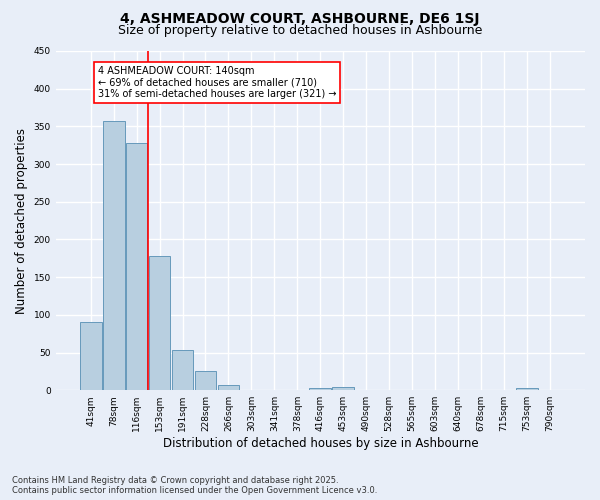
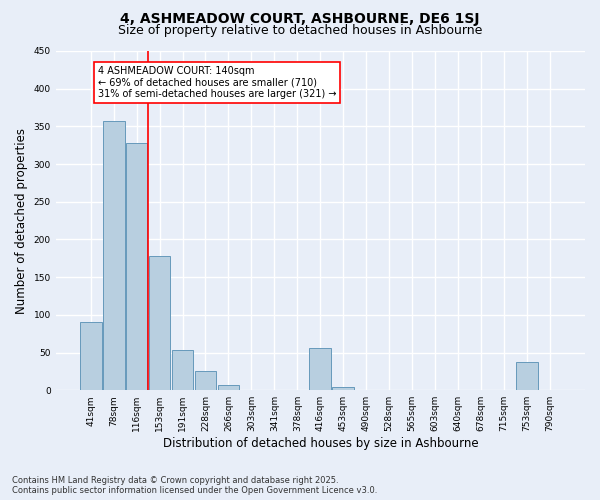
416sqm: 3 -> 56
753sqm: 3 -> 38
